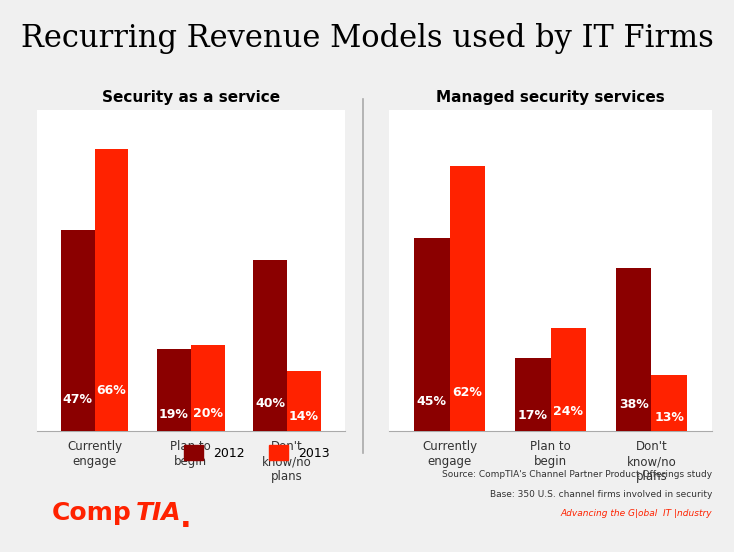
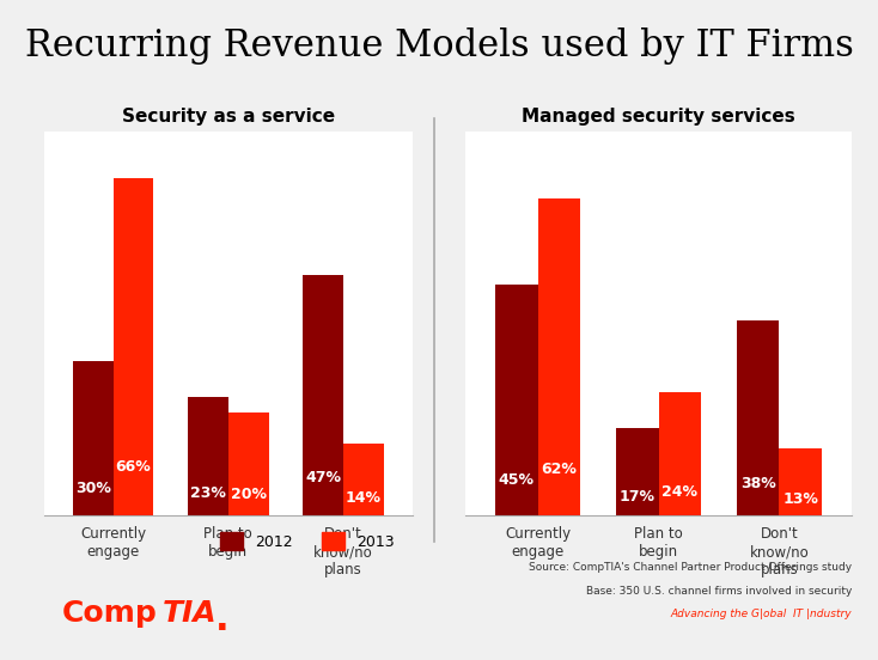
Security as a service/2012/Currently engage: 47% -> 30%
Security as a service/2012/Plan to begin: 19% -> 23%
Security as a service/2012/Don't know/no plans: 40% -> 47%
